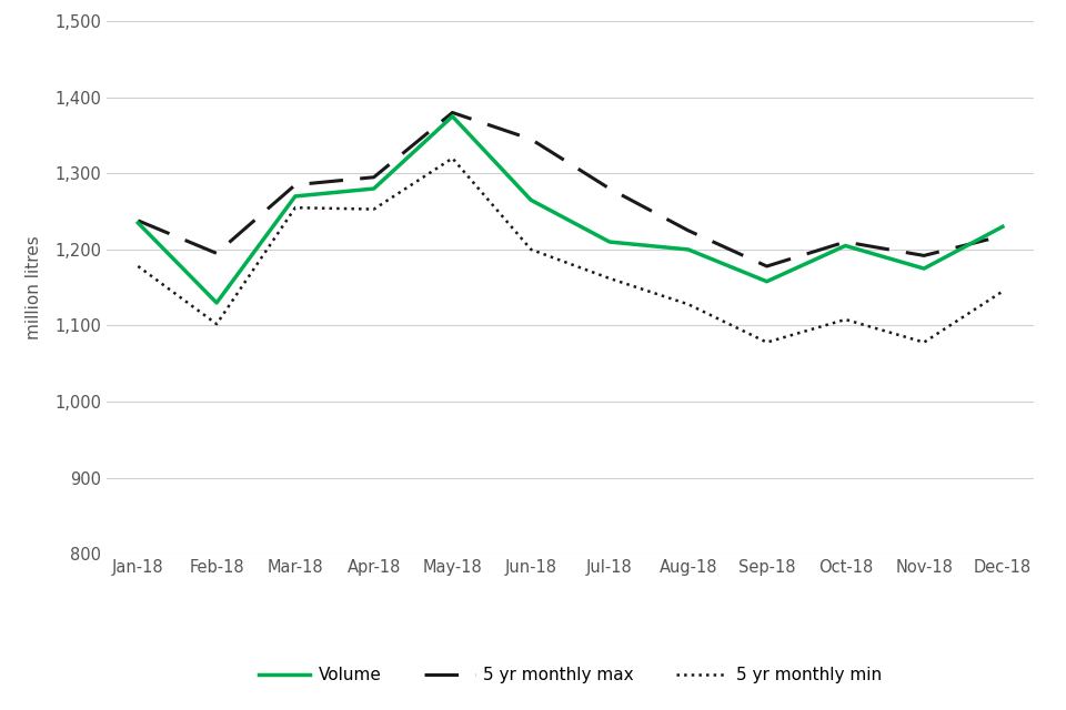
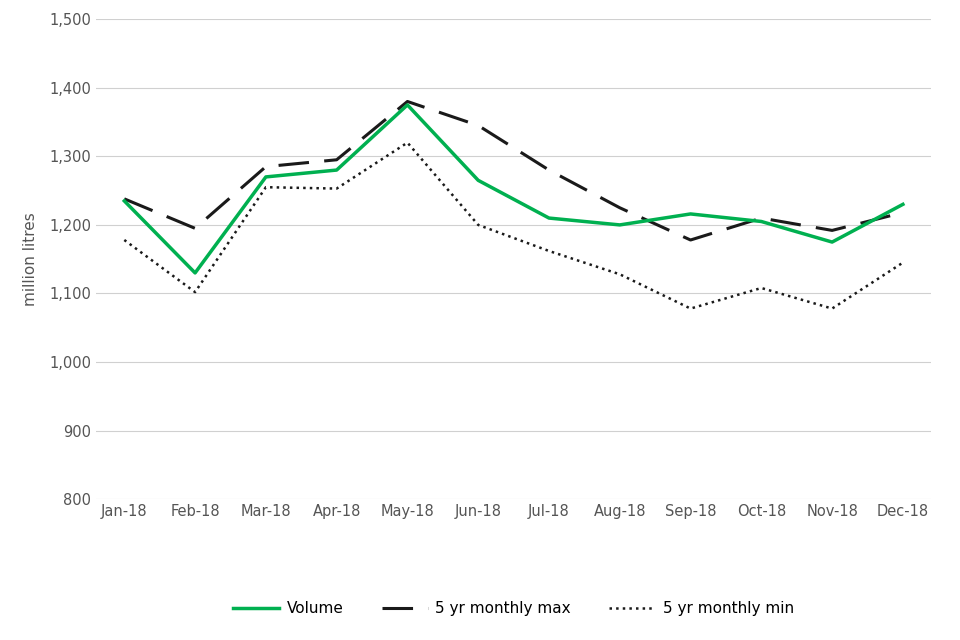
Volume/Sep-18: 1,158 -> 1,216
